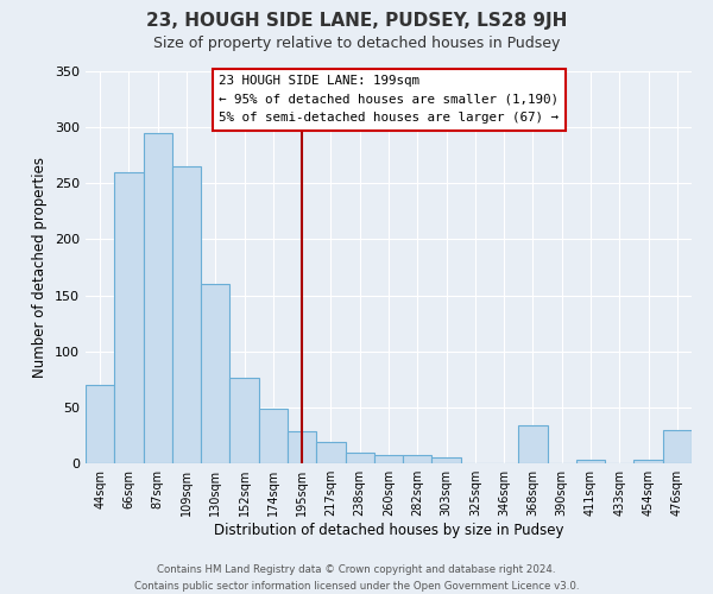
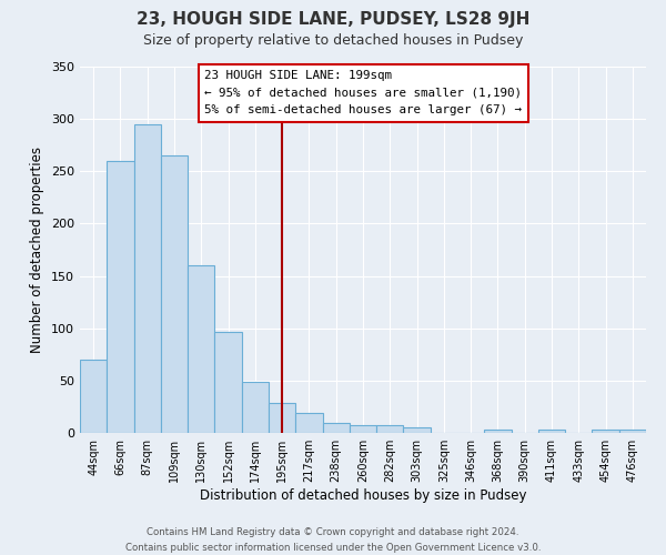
152sqm: 76 -> 97
368sqm: 34 -> 3
476sqm: 30 -> 3
